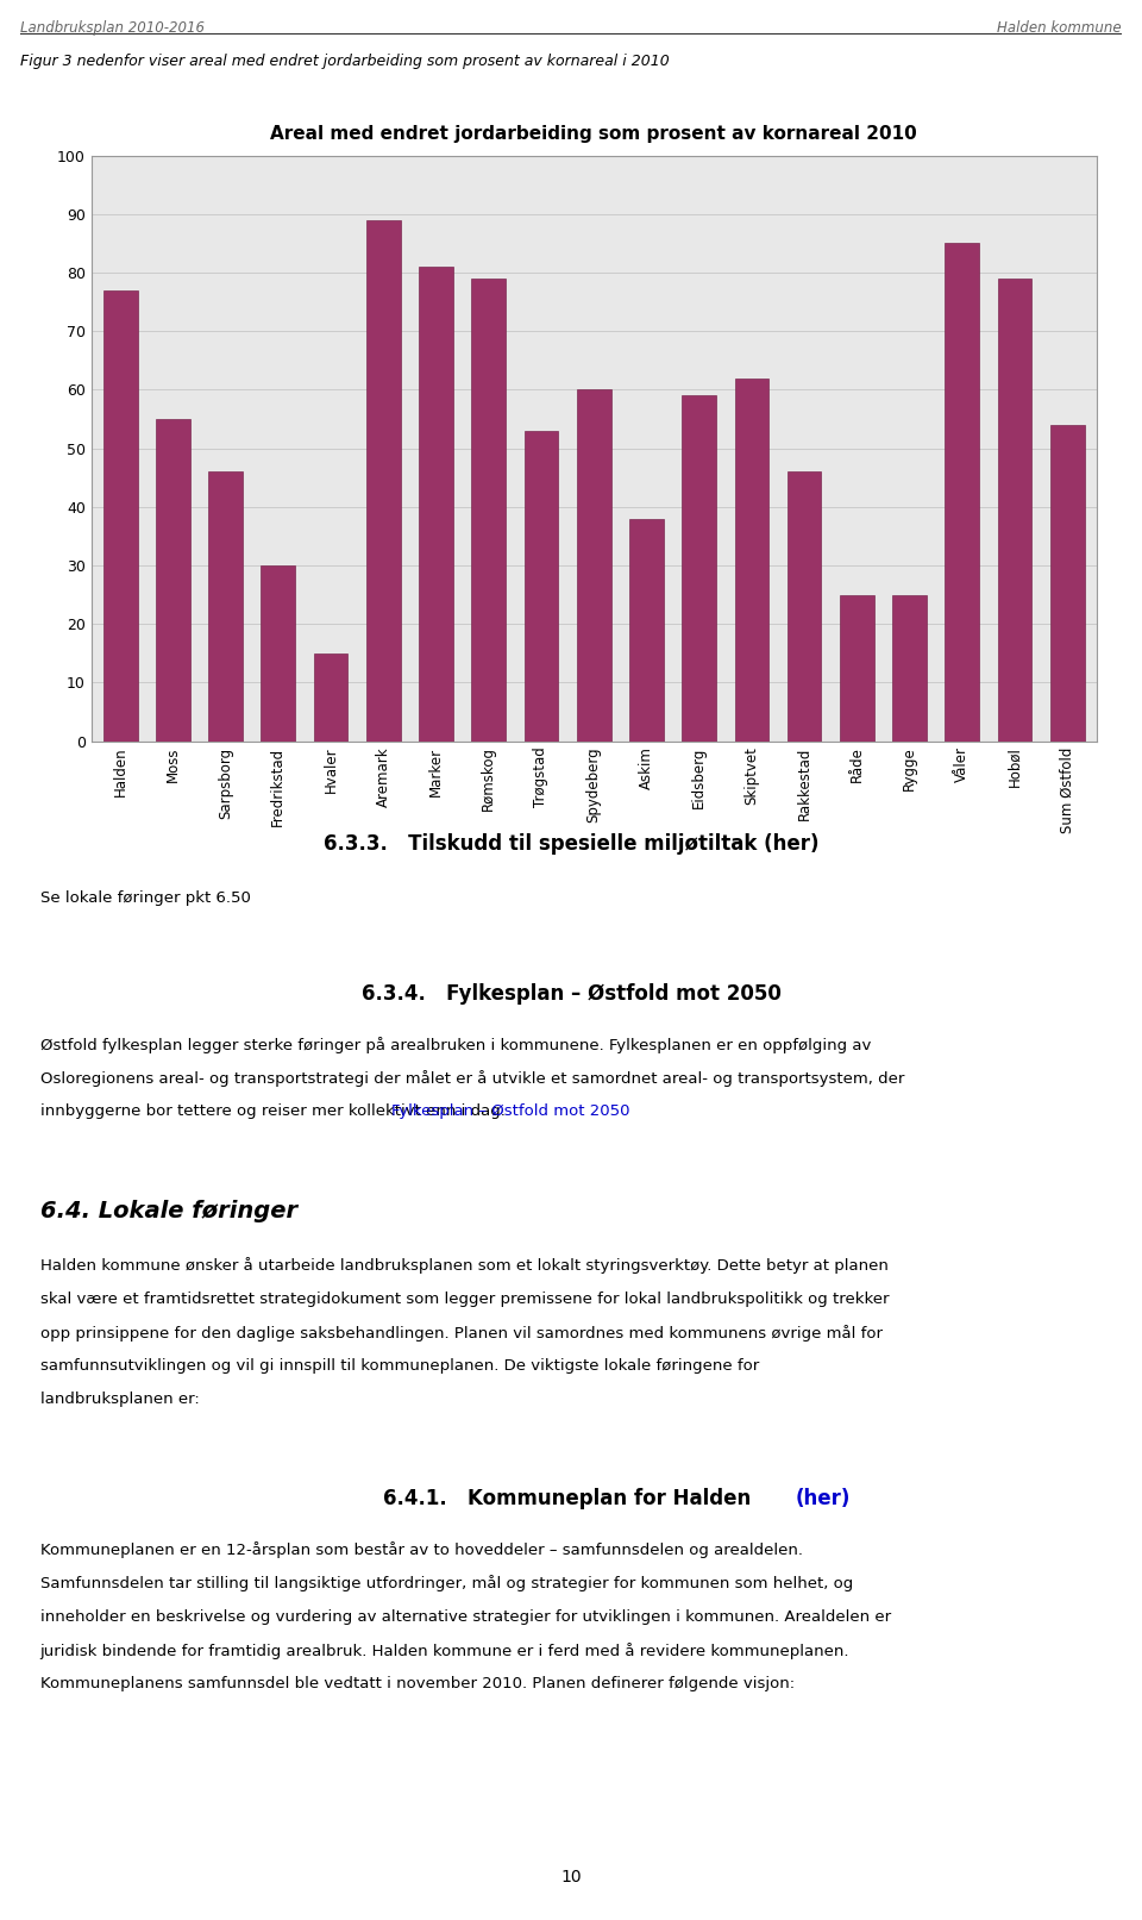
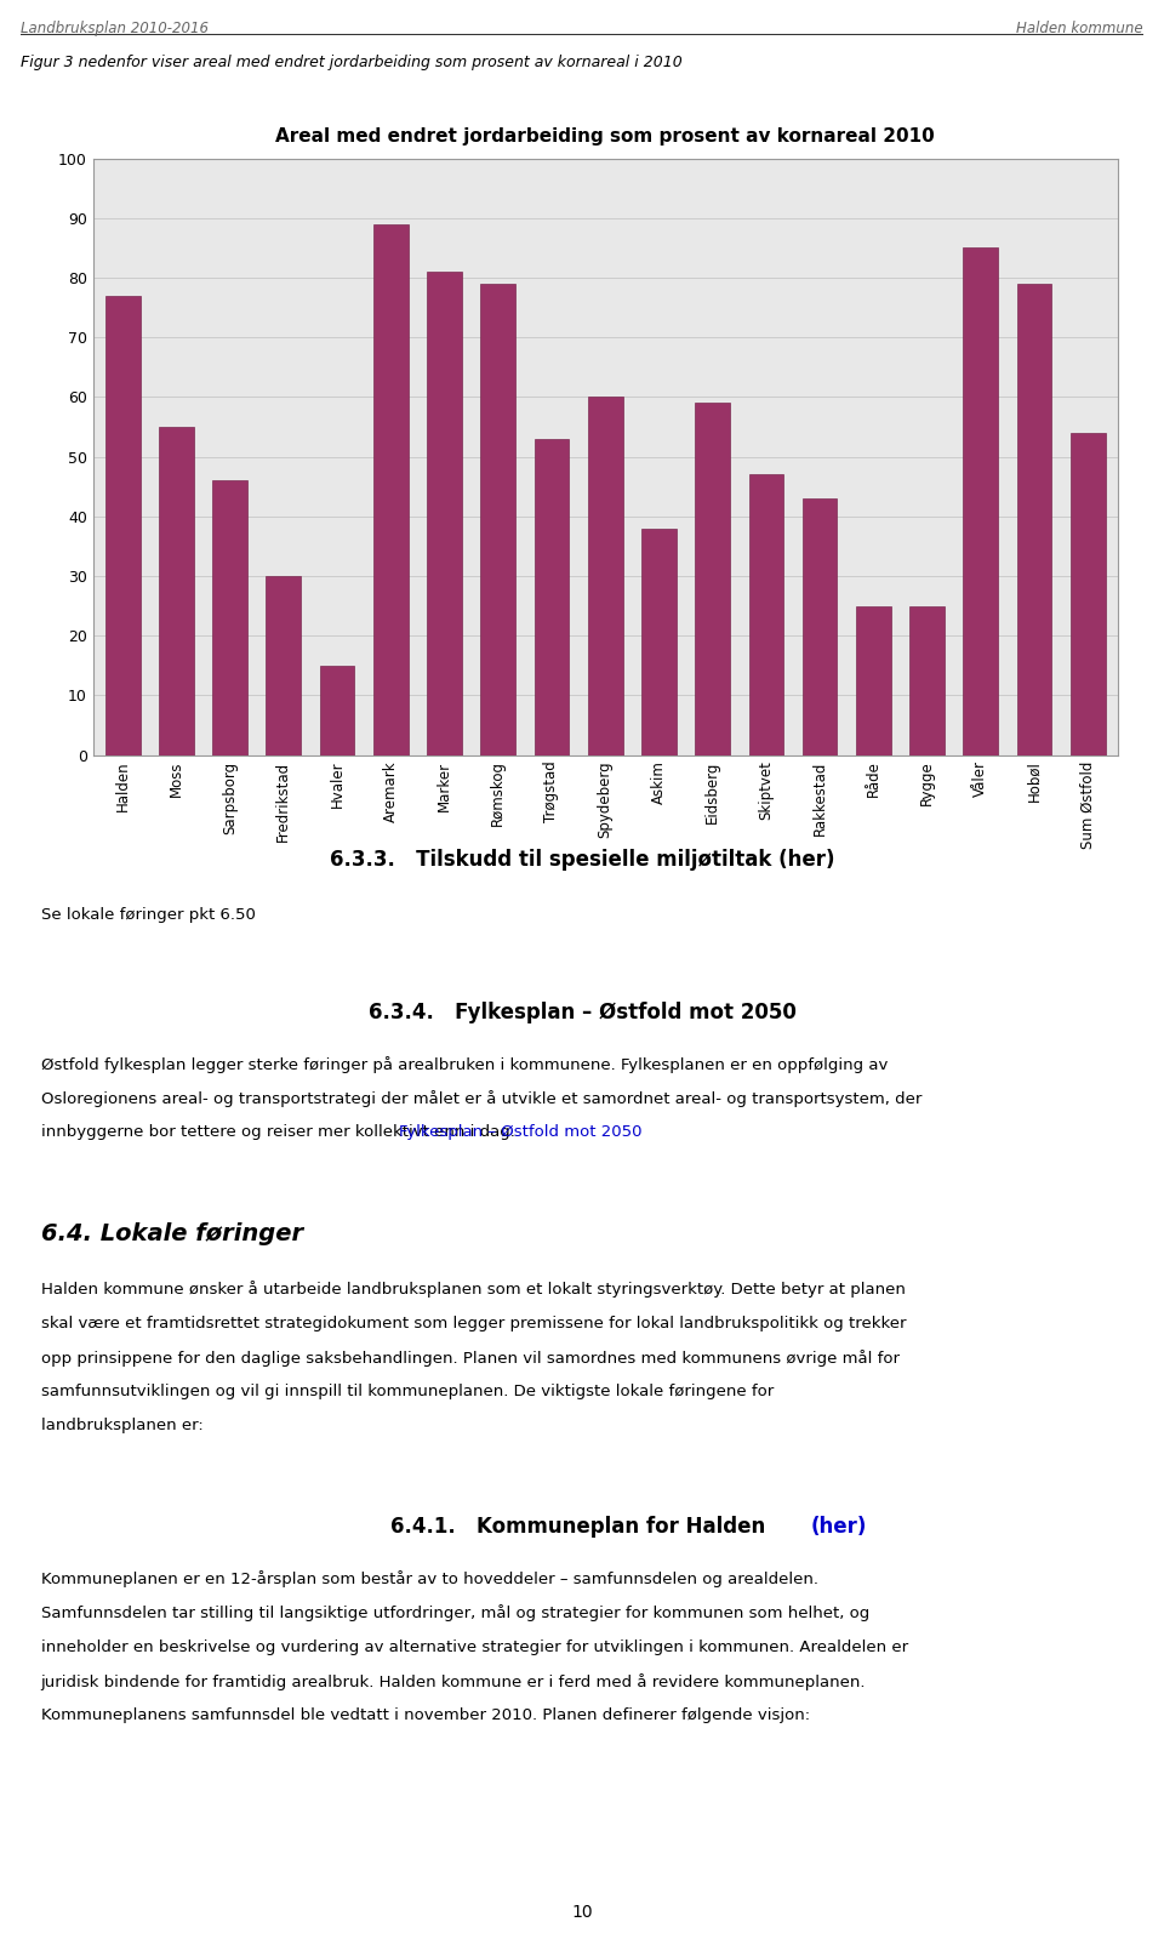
Skiptvet: 62 -> 47
Rakkestad: 46 -> 43
